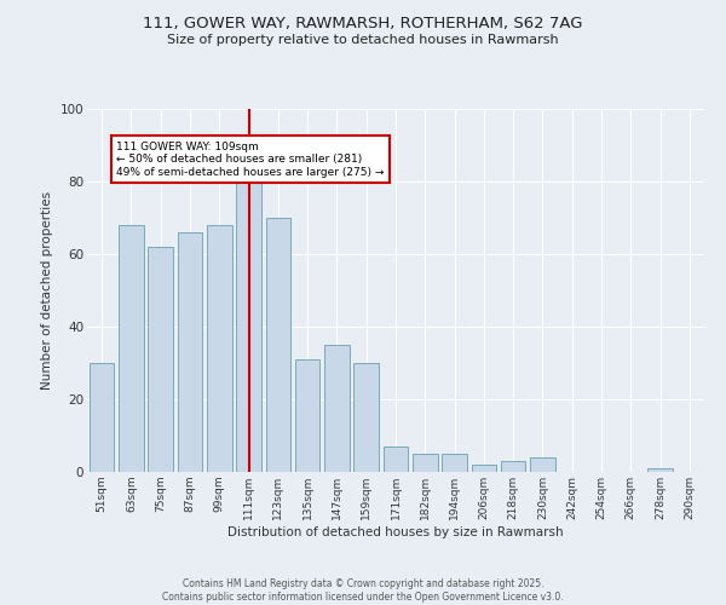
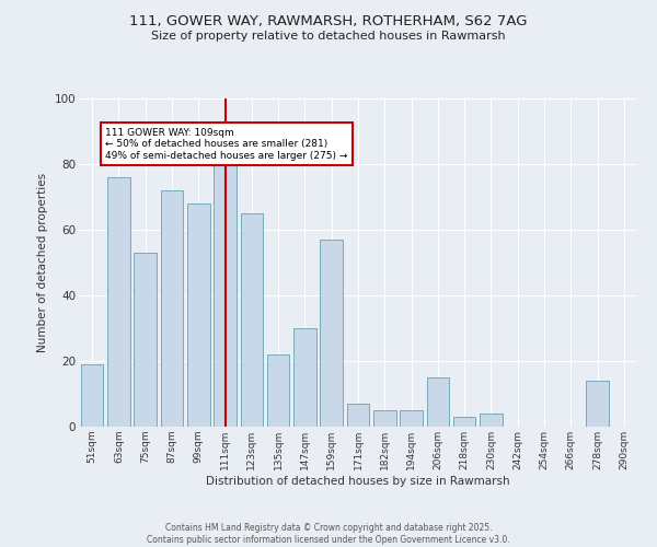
51sqm: 30 -> 19
63sqm: 68 -> 76
75sqm: 62 -> 53
87sqm: 66 -> 72
123sqm: 70 -> 65
135sqm: 31 -> 22
147sqm: 35 -> 30
159sqm: 30 -> 57
206sqm: 2 -> 15
278sqm: 1 -> 14
